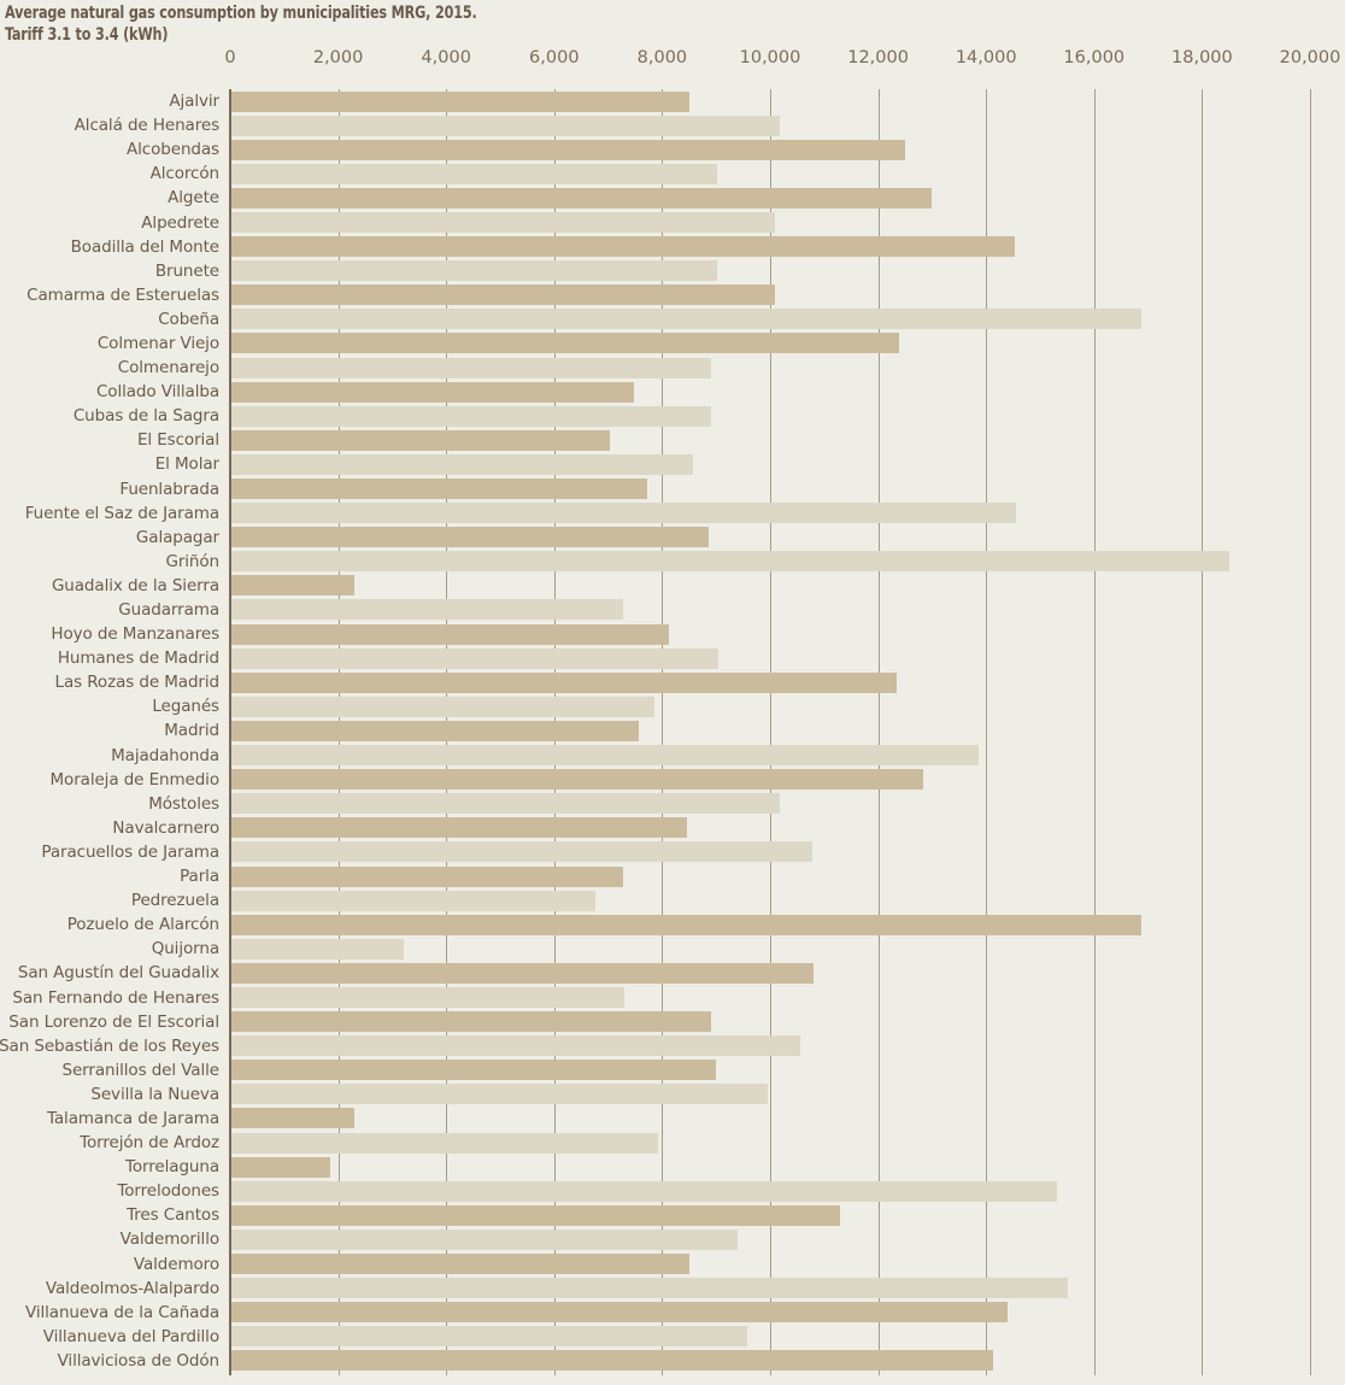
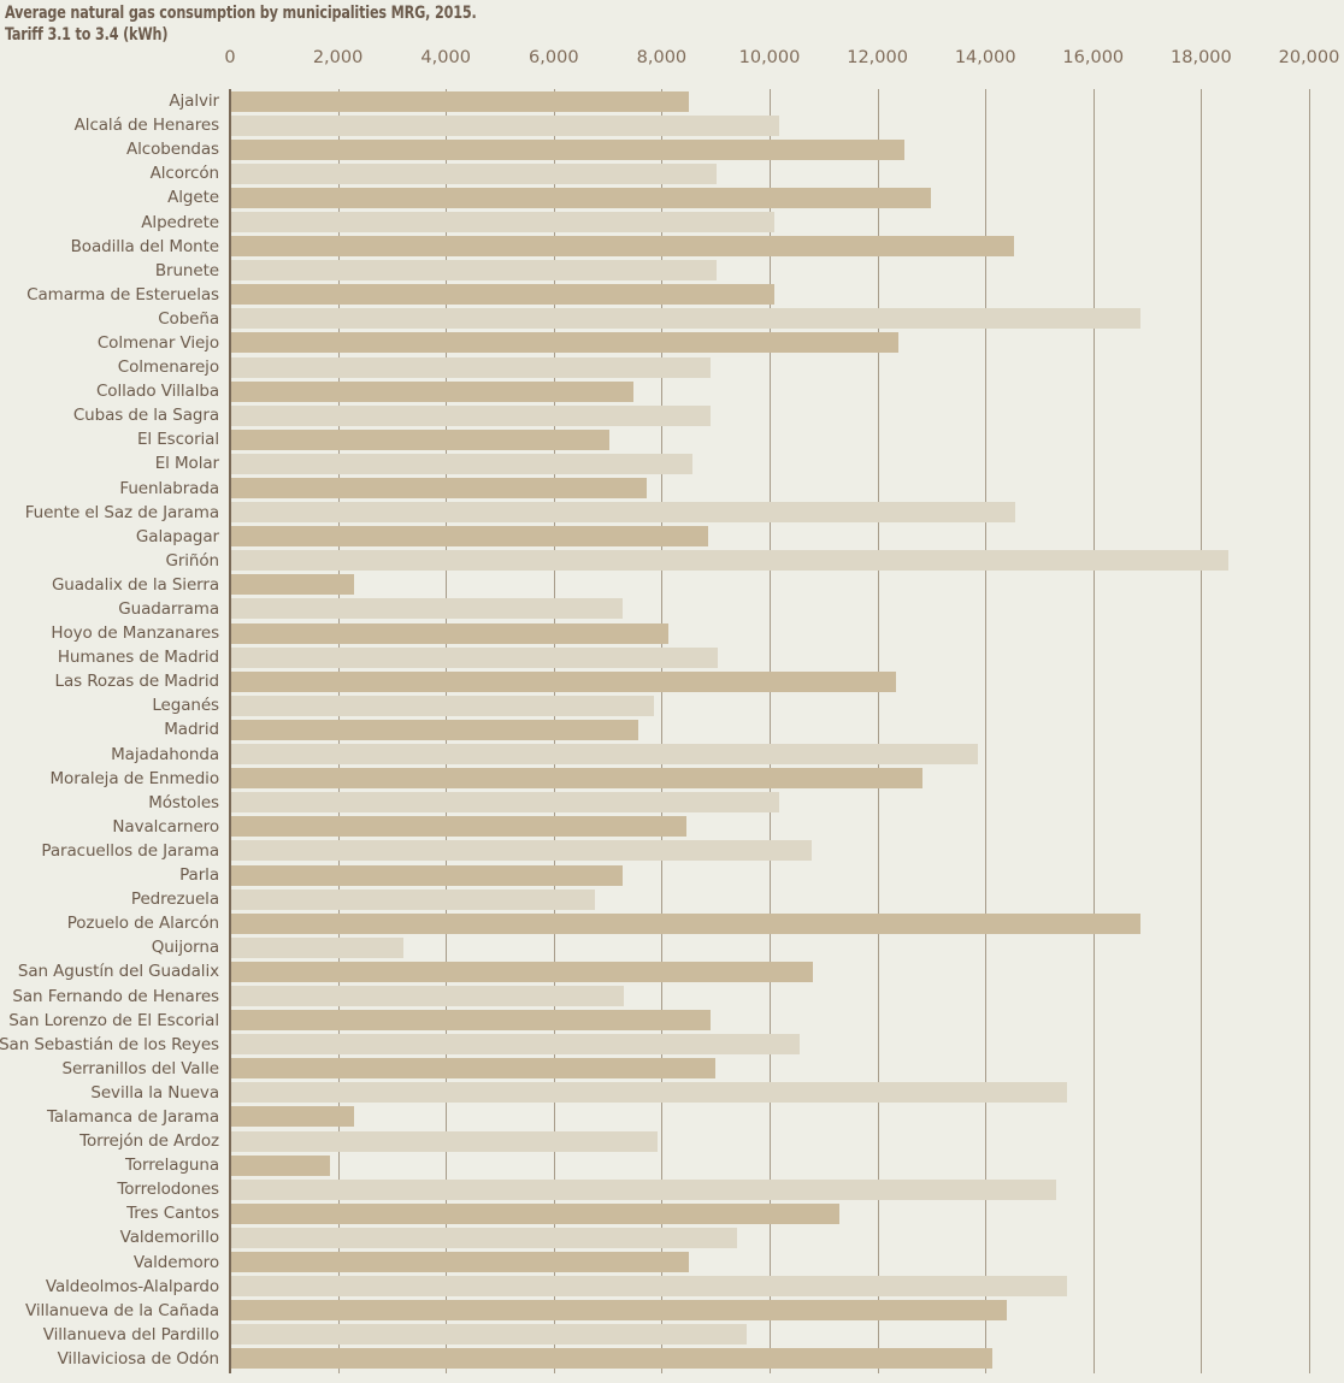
Sevilla la Nueva: 9900 -> 15500
